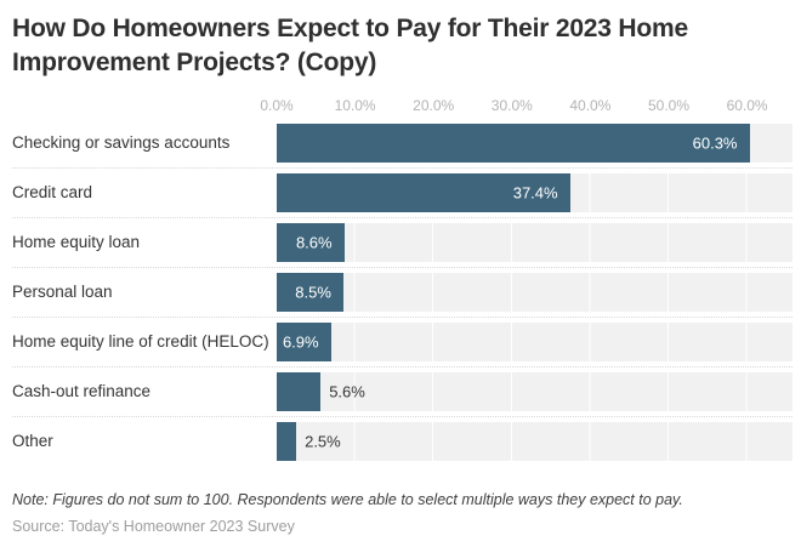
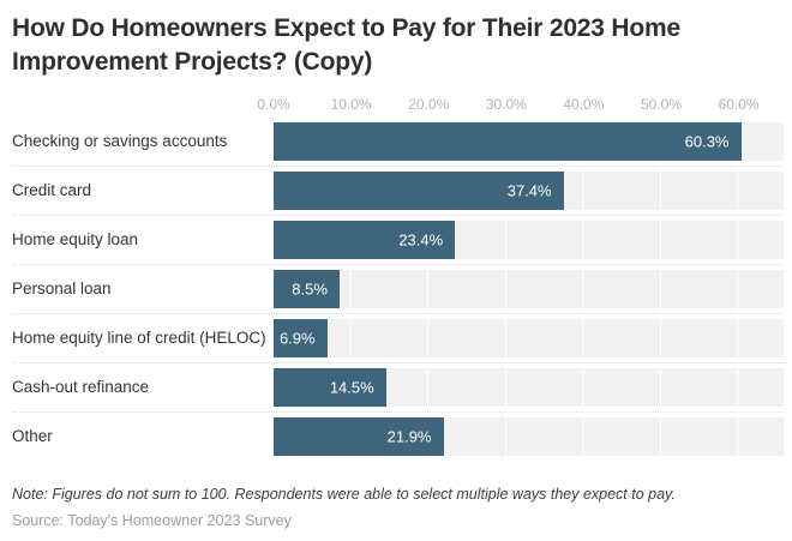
Home equity loan: 8.6% -> 23.4%
Cash-out refinance: 5.6% -> 14.5%
Other: 2.5% -> 21.9%
